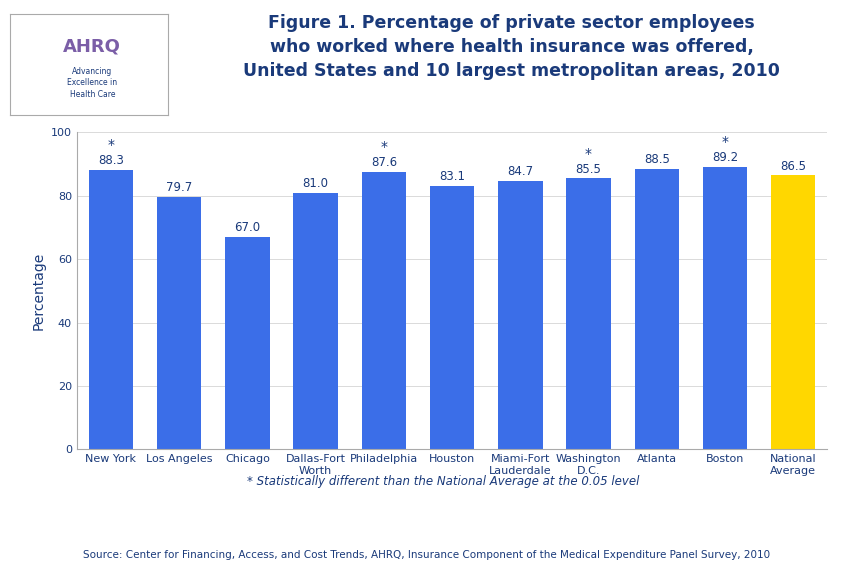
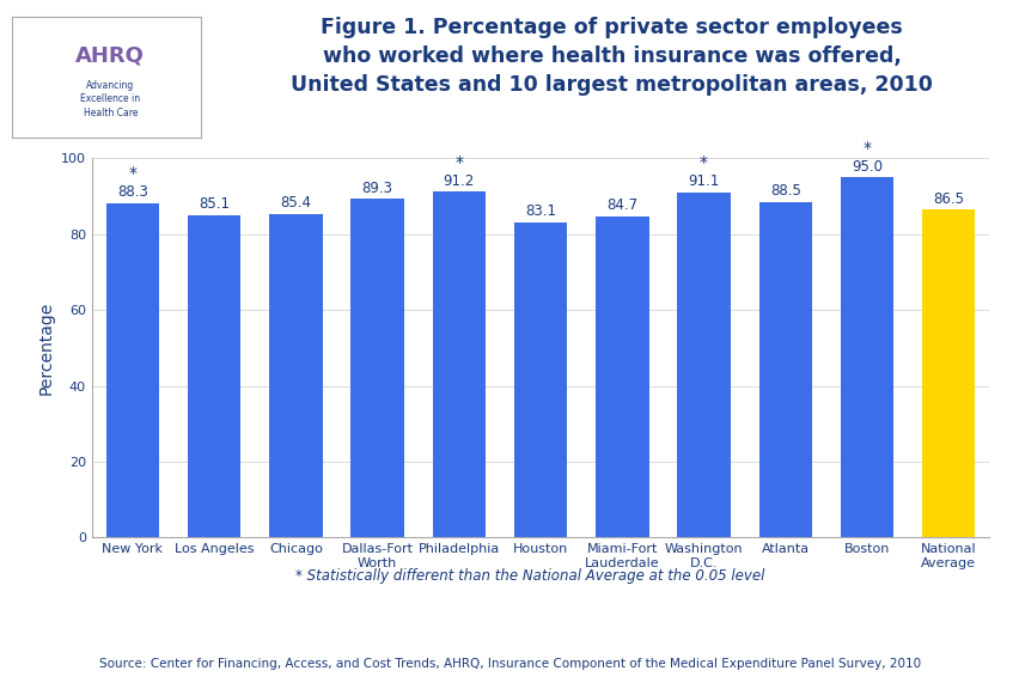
Los Angeles: 79.7 -> 85.1
Chicago: 67.0 -> 85.4
Dallas-Fort Worth: 81.0 -> 89.3
Philadelphia: 87.6 -> 91.2
Washington D.C.: 85.5 -> 91.1
Boston: 89.2 -> 95.0
